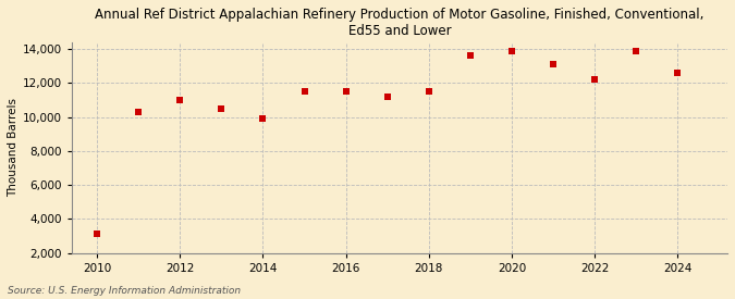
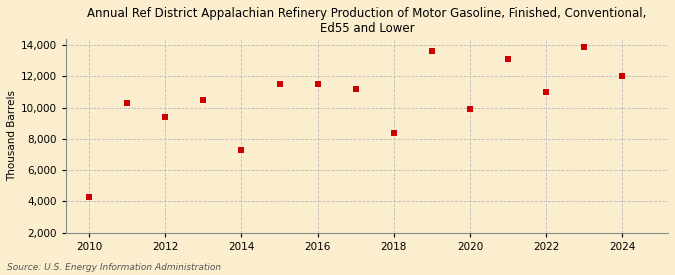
2010: 3,100 -> 4,300
2012: 11,000 -> 9,400
2014: 9,900 -> 7,300
2018: 11,500 -> 8,400
2020: 13,900 -> 9,900
2022: 12,200 -> 11,000
2024: 12,600 -> 12,000
